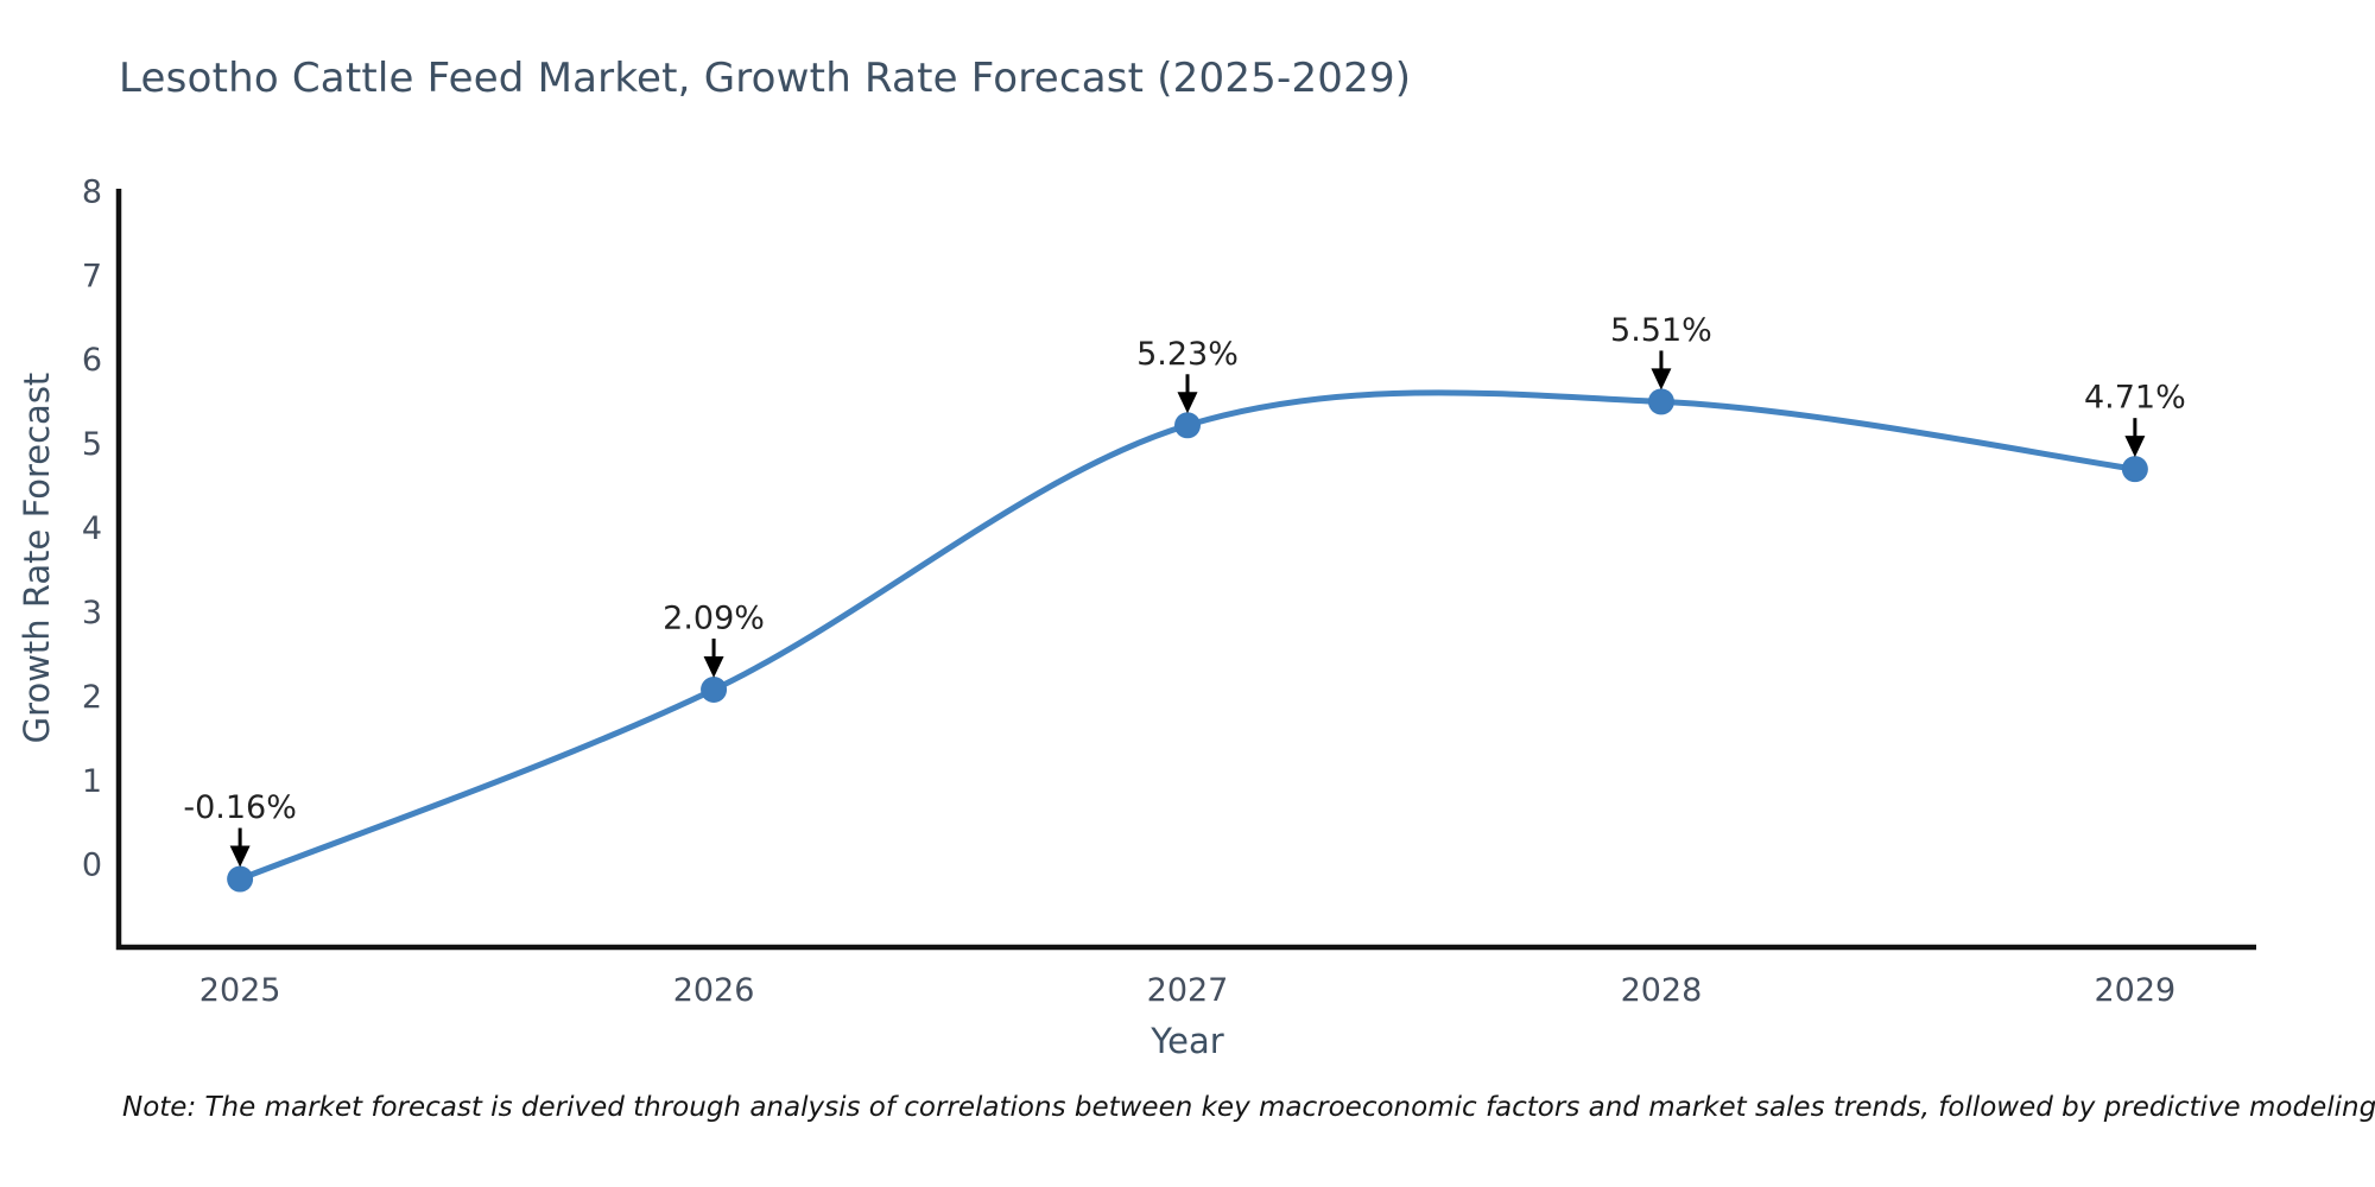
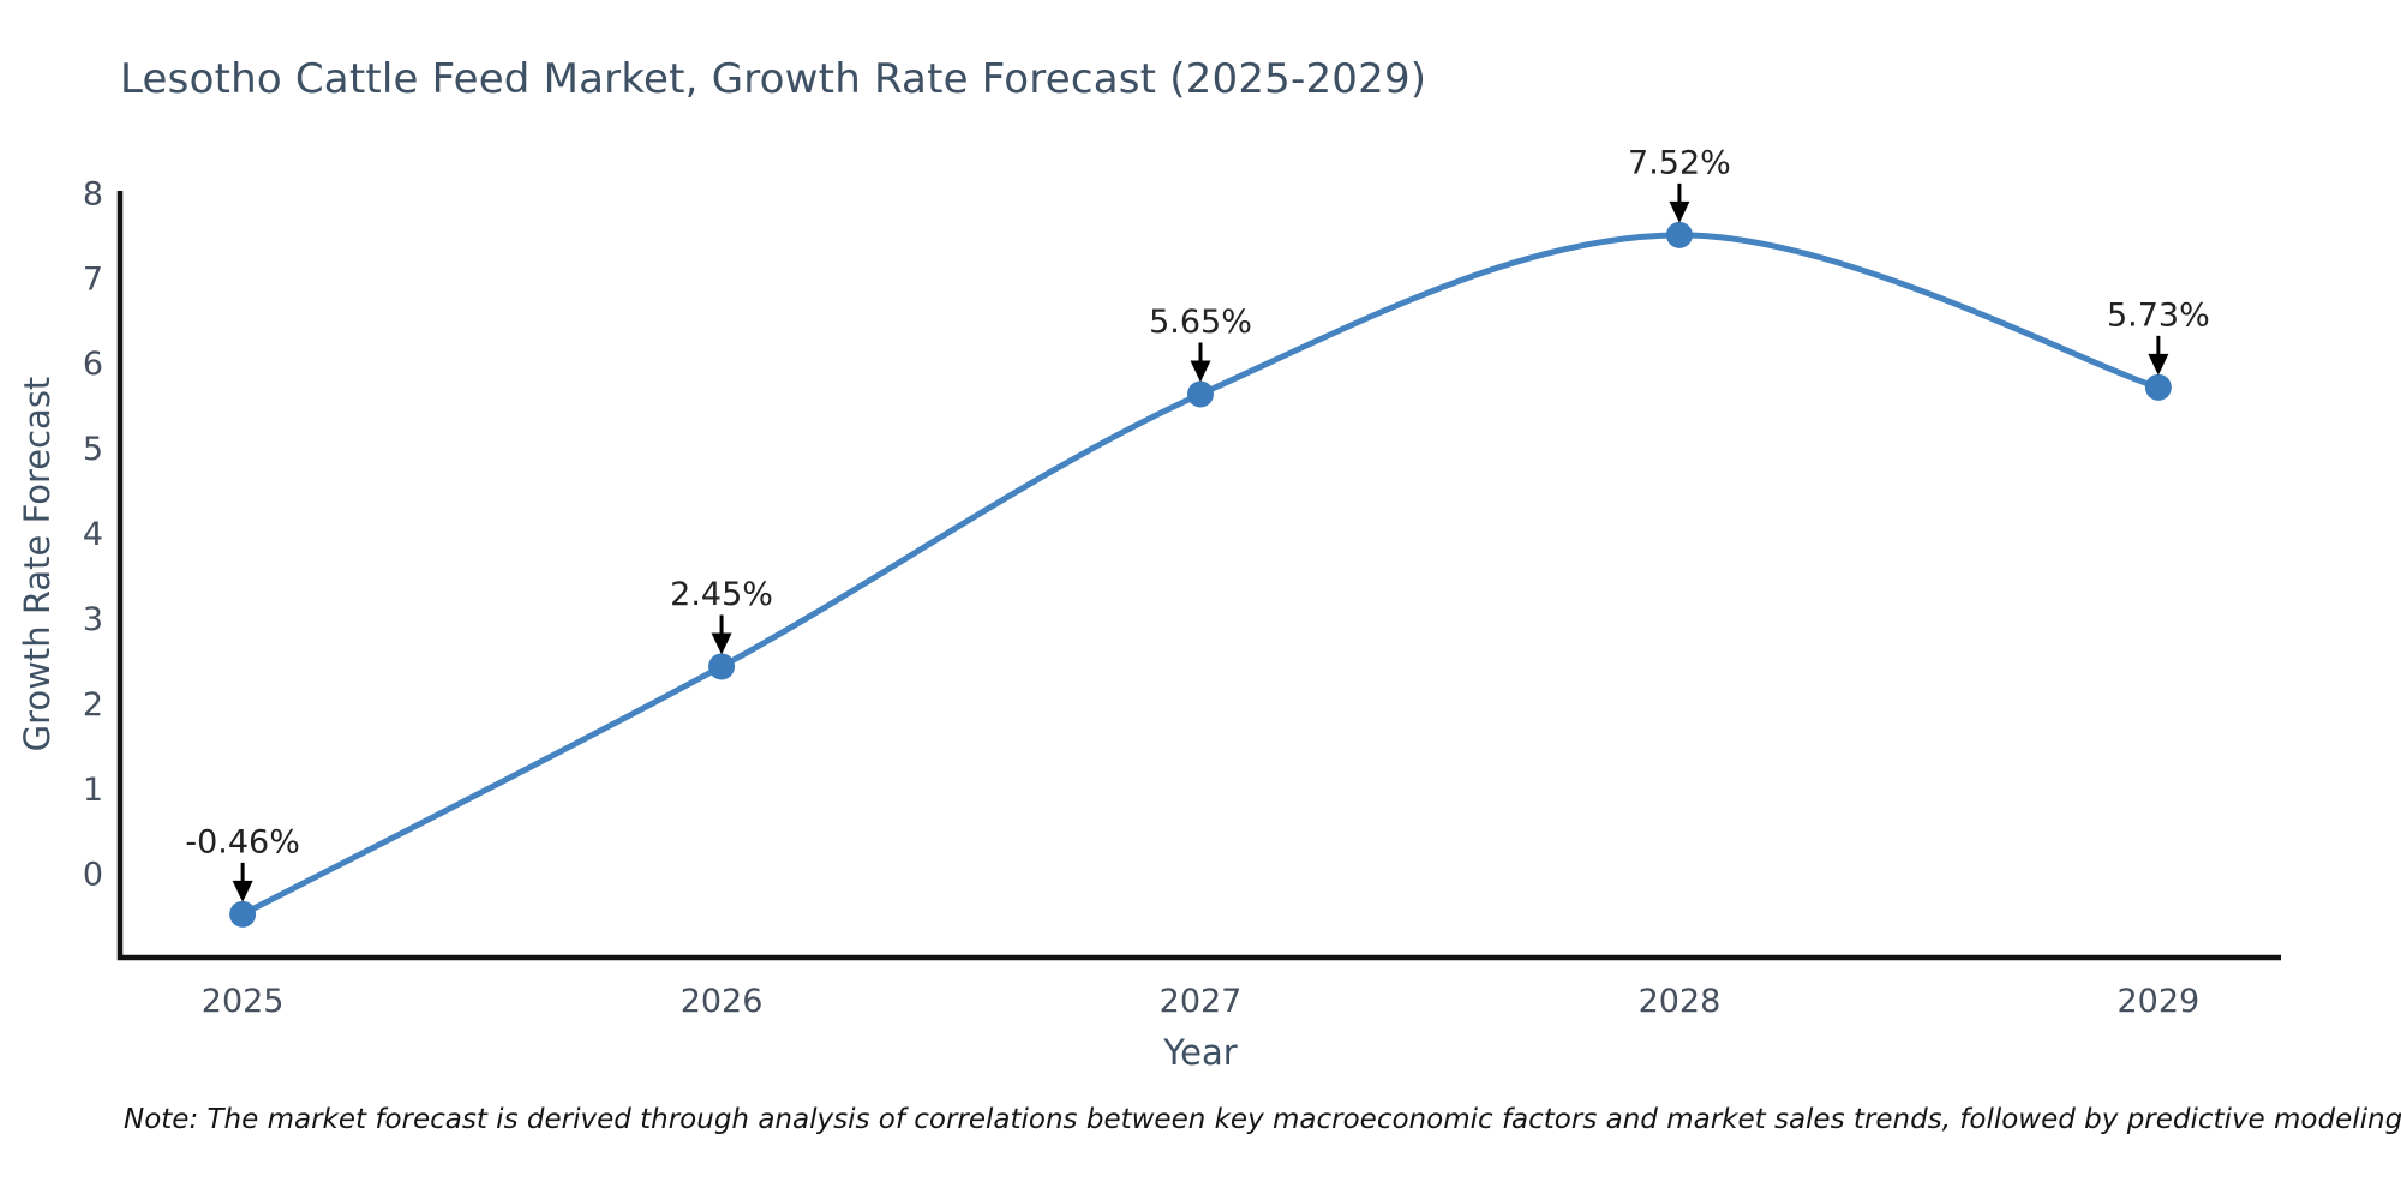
2025: -0.16% -> -0.46%
2026: 2.09% -> 2.45%
2027: 5.23% -> 5.65%
2028: 5.51% -> 7.52%
2029: 4.71% -> 5.73%
